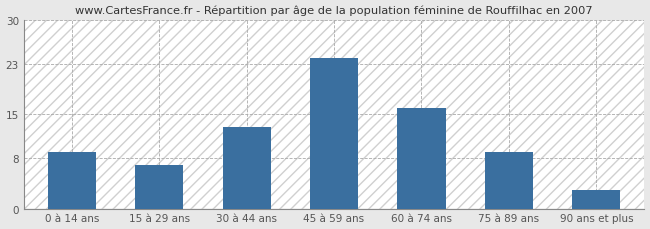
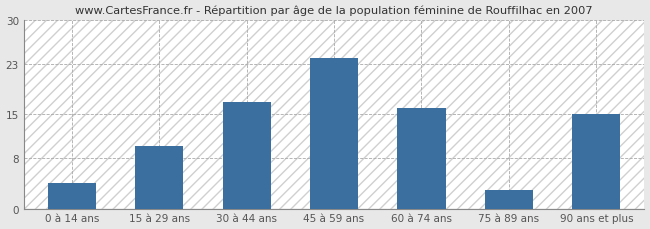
0 à 14 ans: 9 -> 4
15 à 29 ans: 7 -> 10
30 à 44 ans: 13 -> 17
75 à 89 ans: 9 -> 3
90 ans et plus: 3 -> 15
